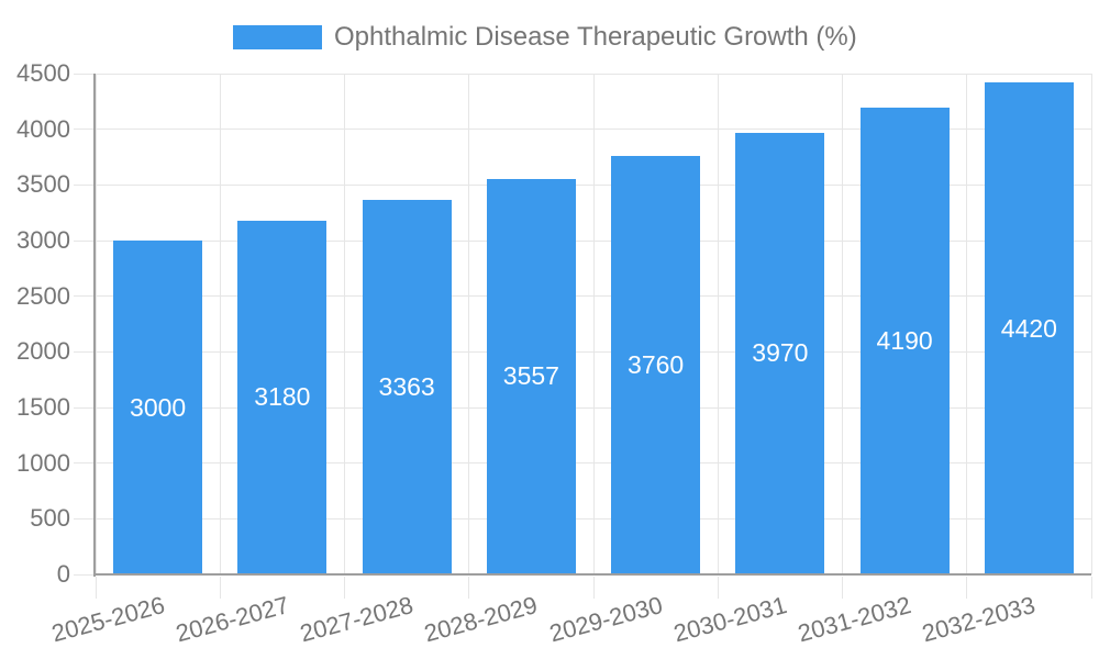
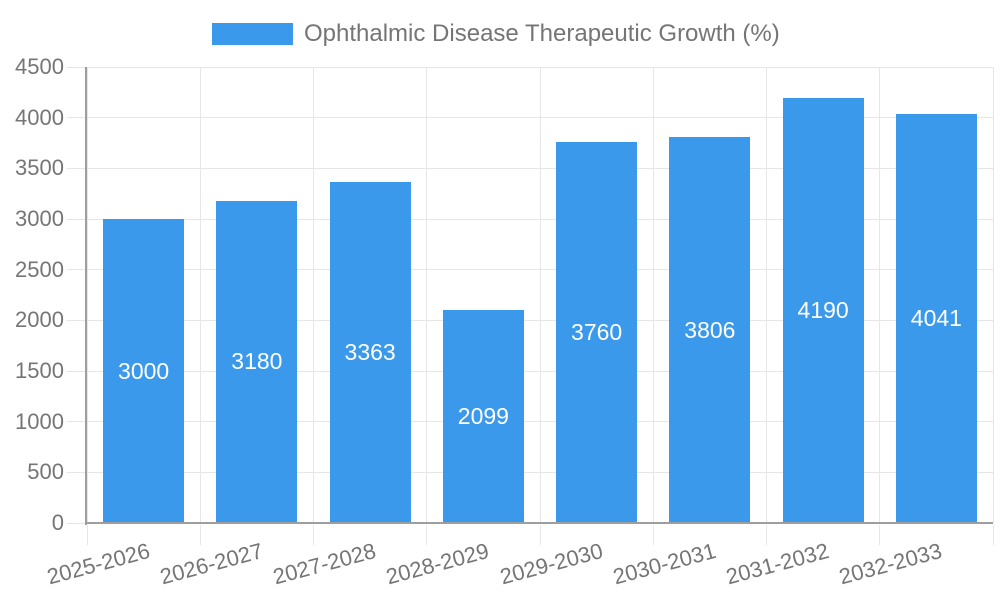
2028-2029: 3557 -> 2099
2030-2031: 3970 -> 3806
2032-2033: 4420 -> 4041
